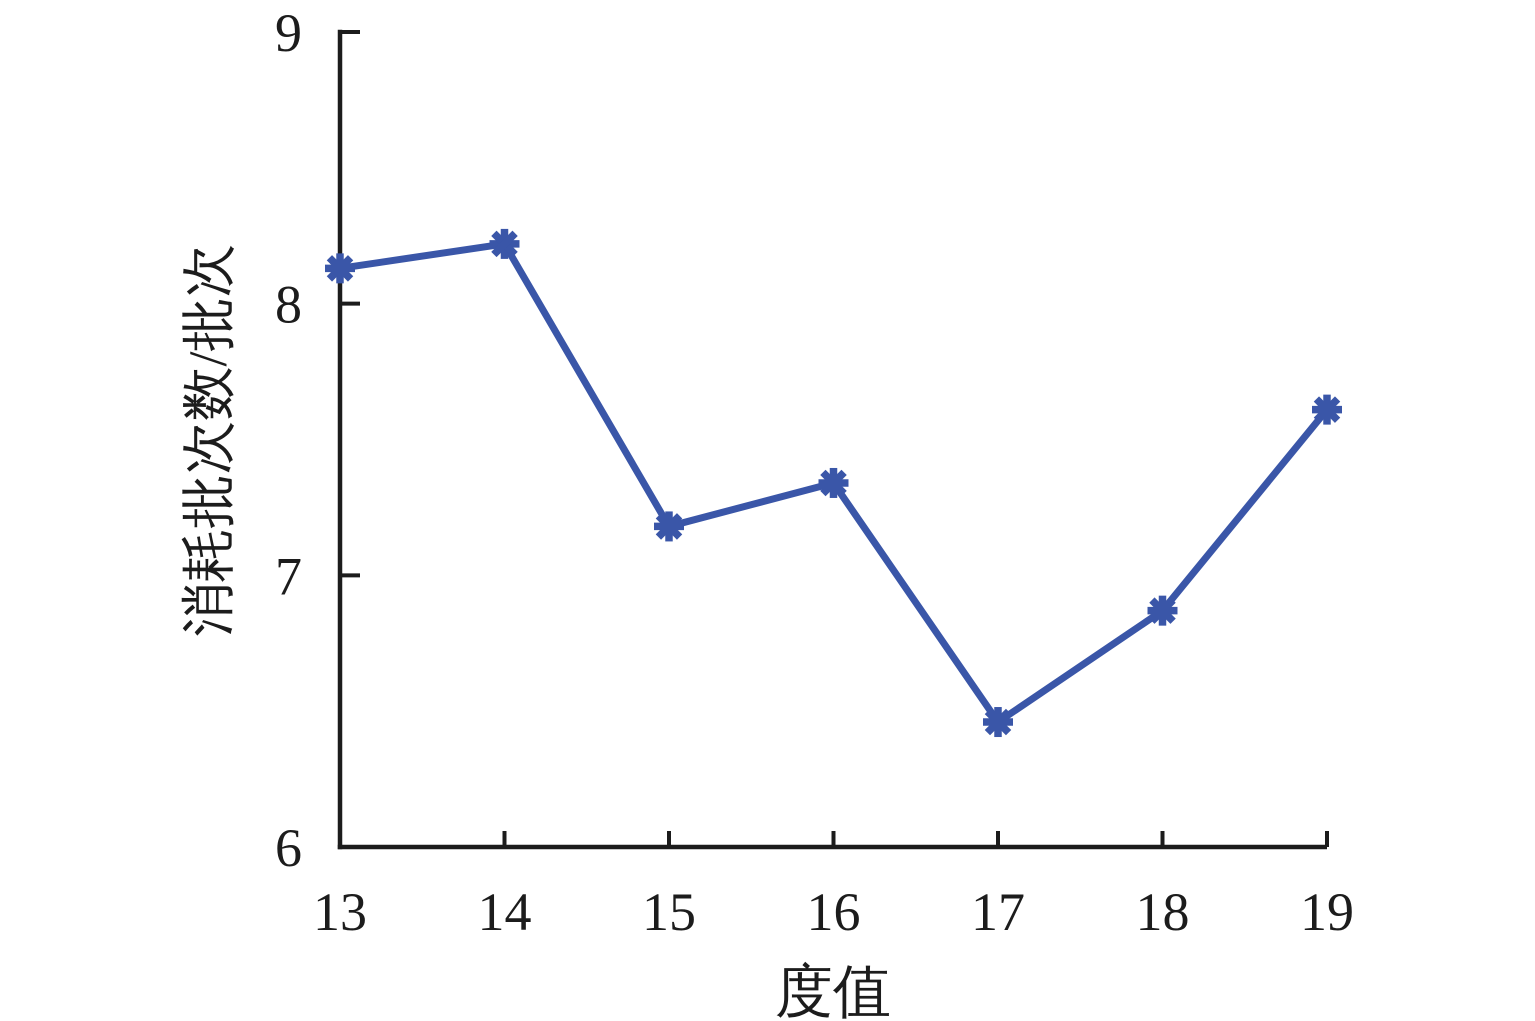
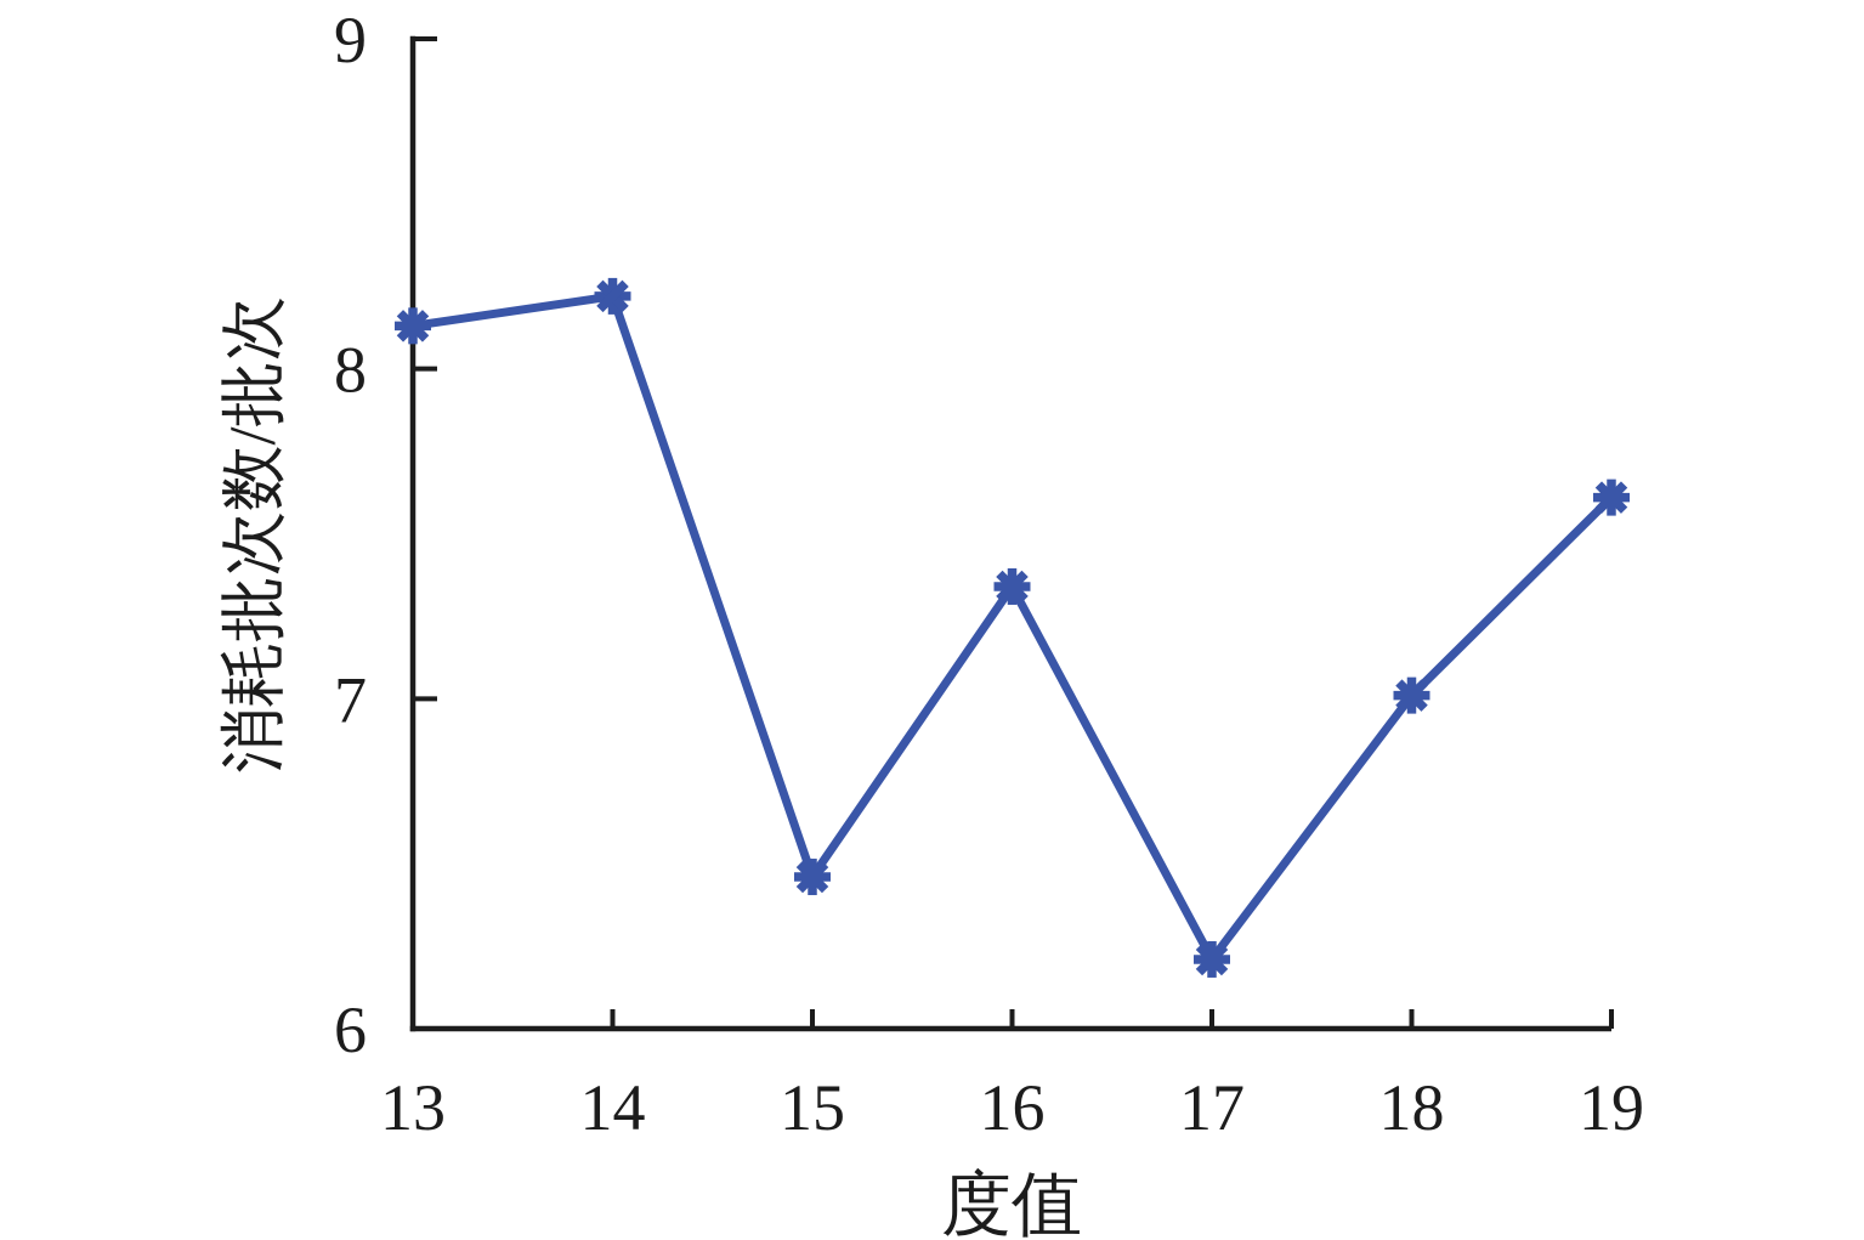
15: 7.18 -> 6.46
17: 6.46 -> 6.21
18: 6.87 -> 7.01
